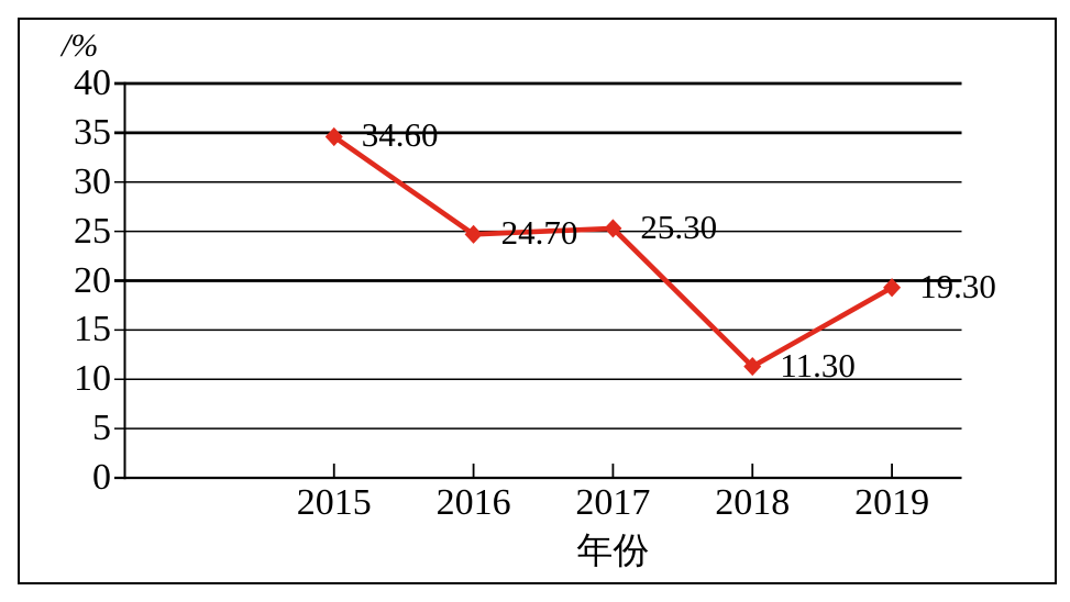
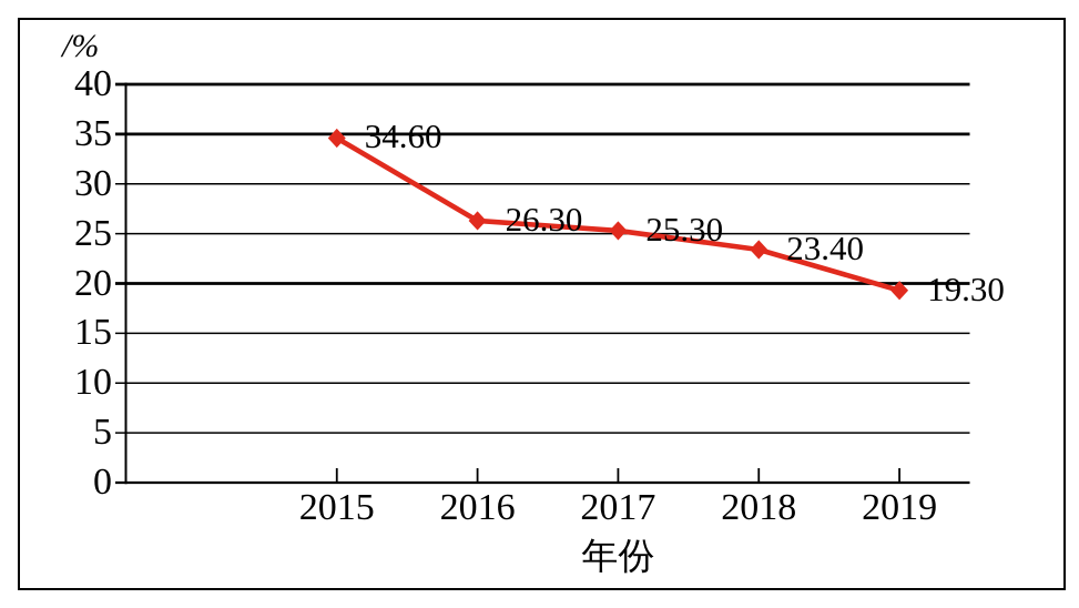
2016: 24.70 -> 26.30
2018: 11.30 -> 23.40
